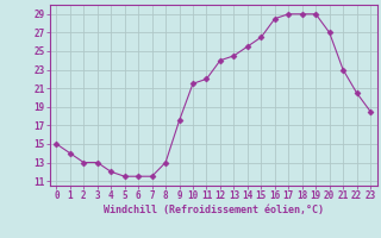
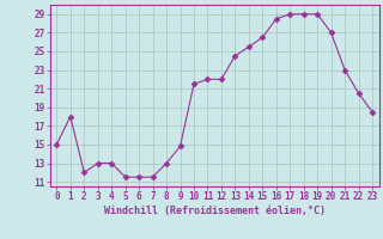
1: 14.0 -> 18.0
2: 13.0 -> 12.0
4: 12.0 -> 13.0
9: 17.5 -> 14.8
12: 24.0 -> 22.0
